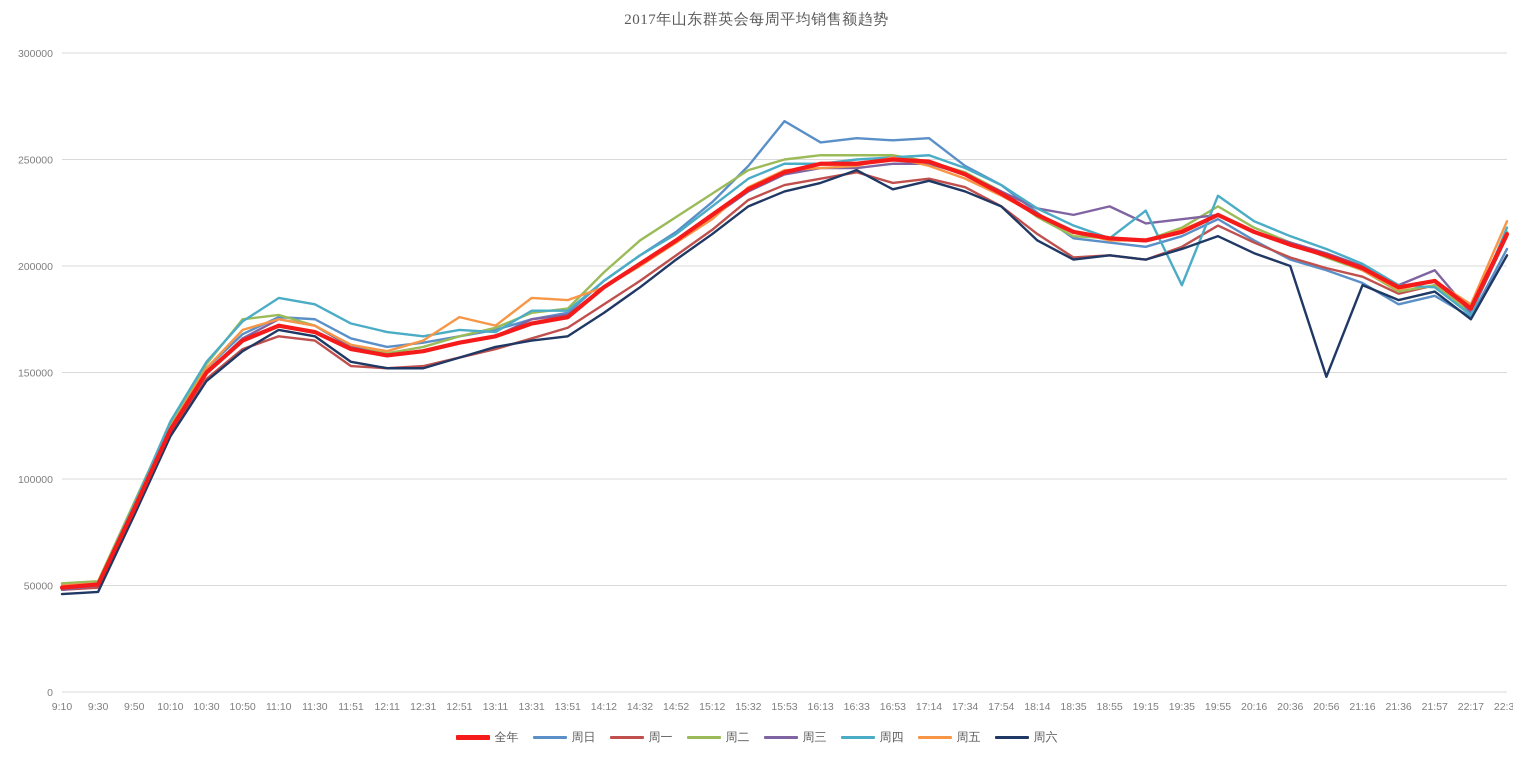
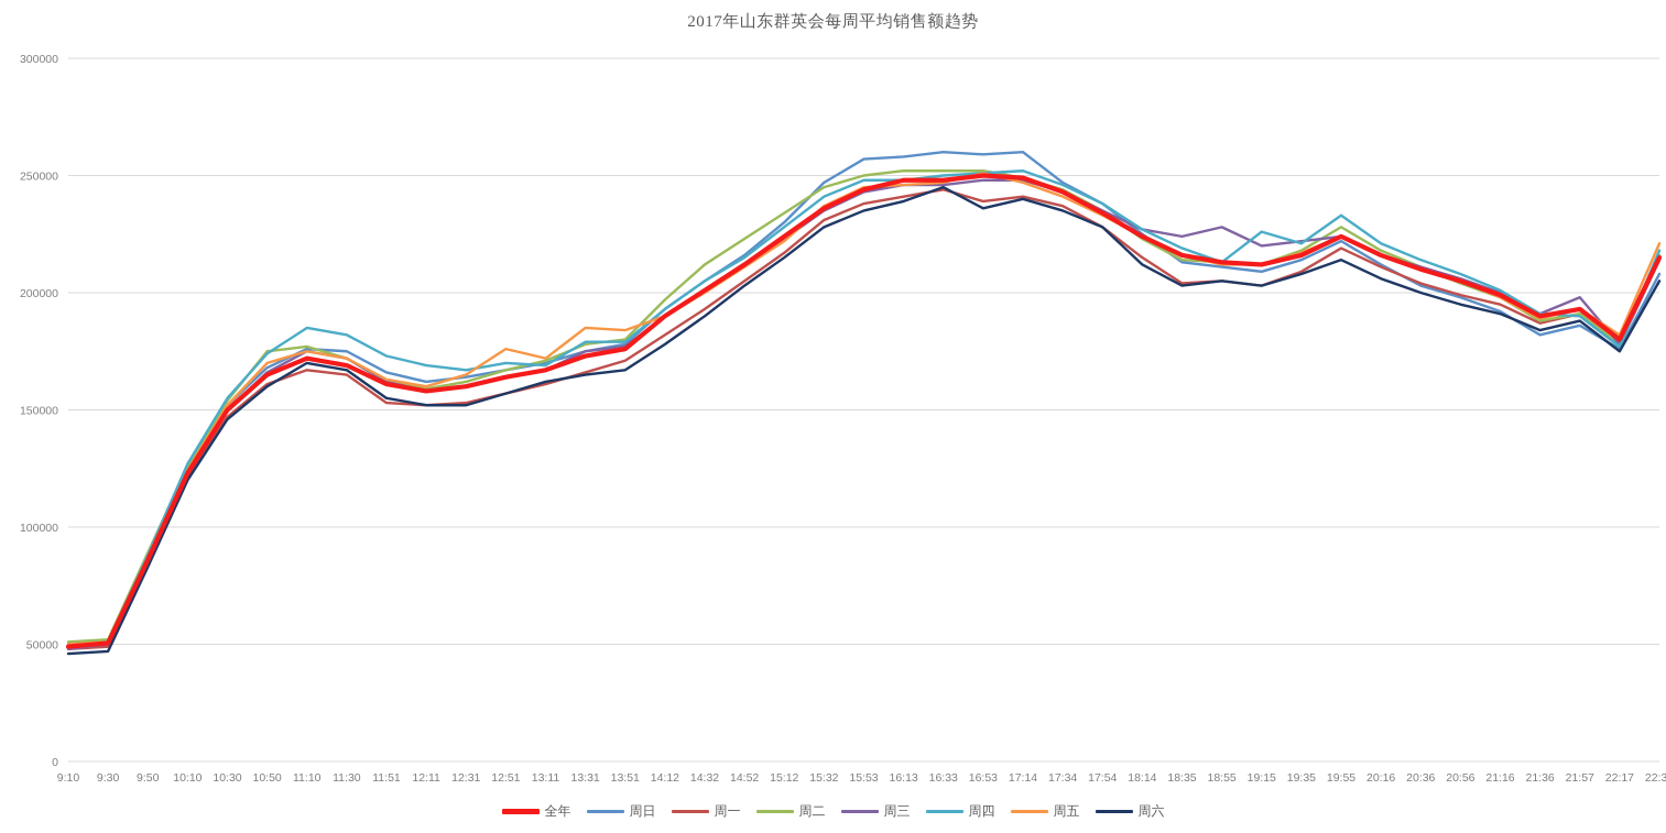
周日/15:53: 268000 -> 257000
周四/19:35: 191000 -> 221000
周六/20:56: 148000 -> 195000
